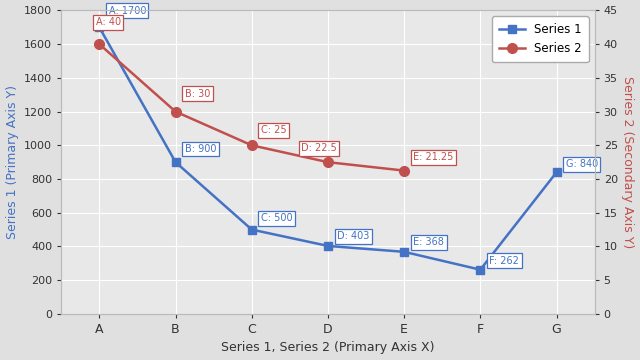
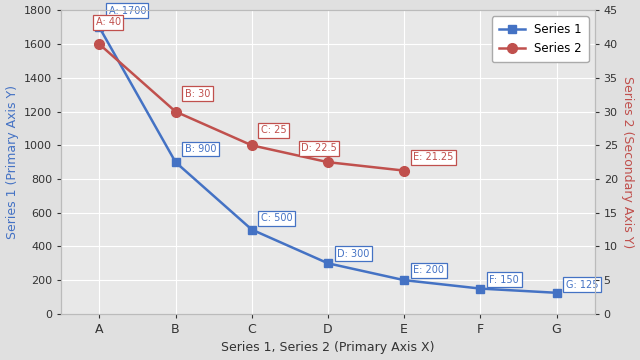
Series 1/D: 403 -> 300
Series 1/E: 368 -> 200
Series 1/F: 262 -> 150
Series 1/G: 840 -> 125
